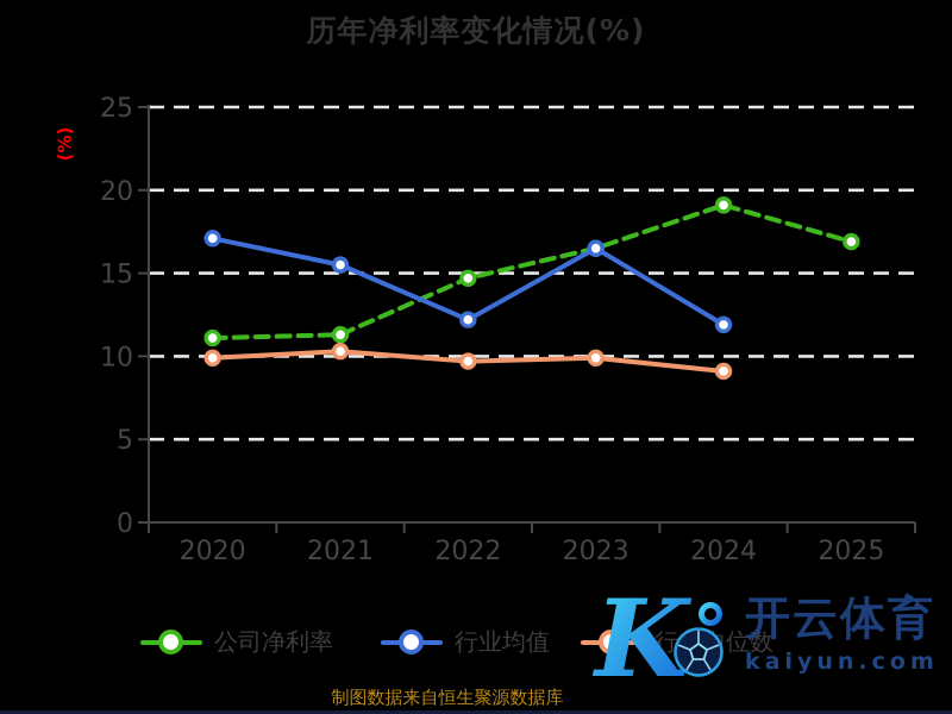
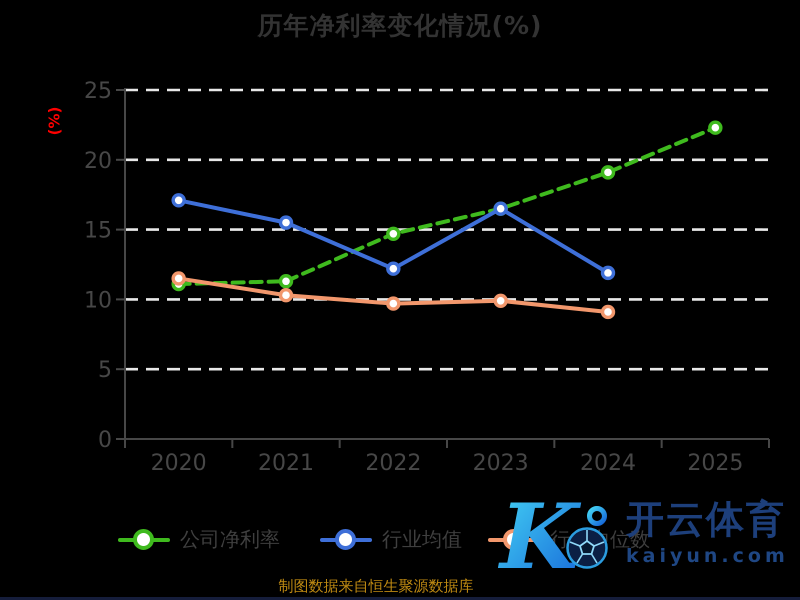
行业中位数/2020: 9.9 -> 11.5
公司净利率/2025: 16.9 -> 22.3
